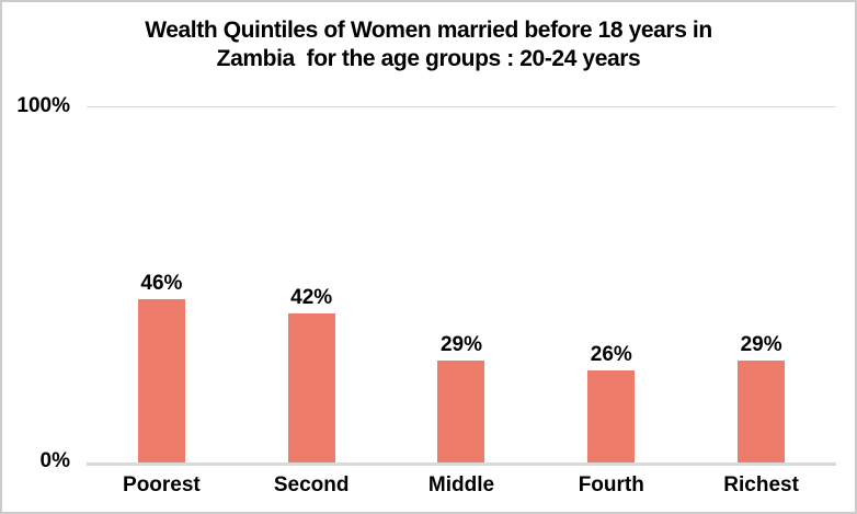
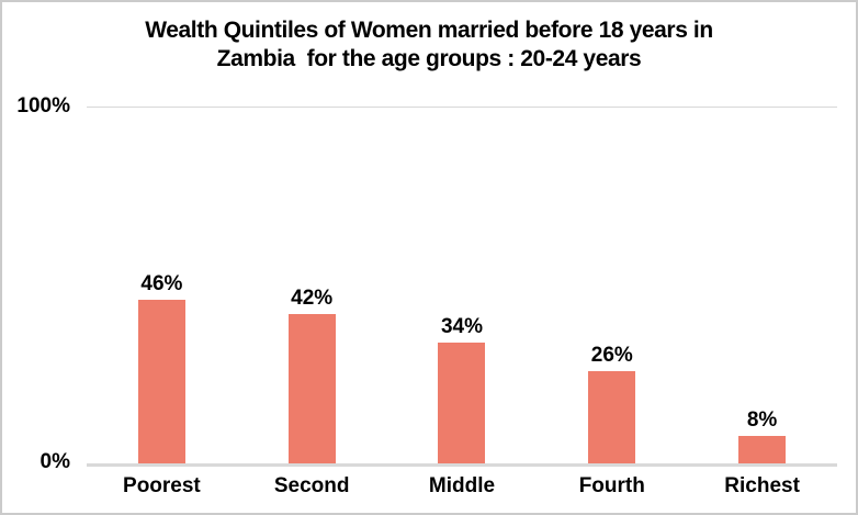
Middle: 29% -> 34%
Richest: 29% -> 8%
